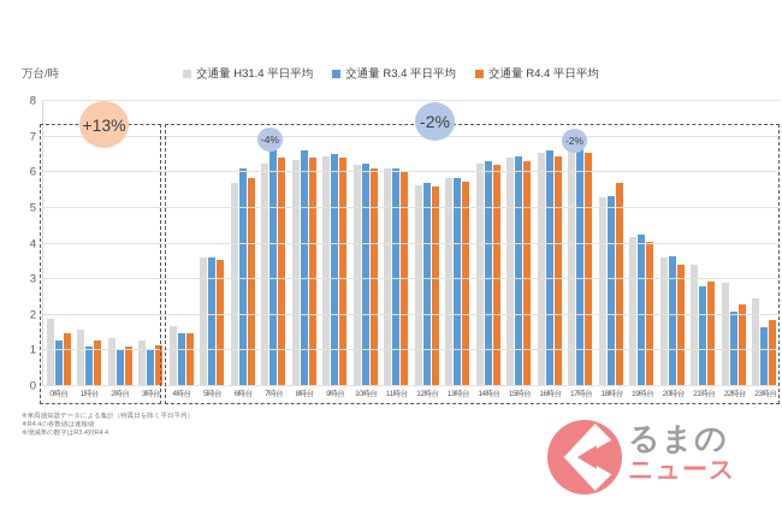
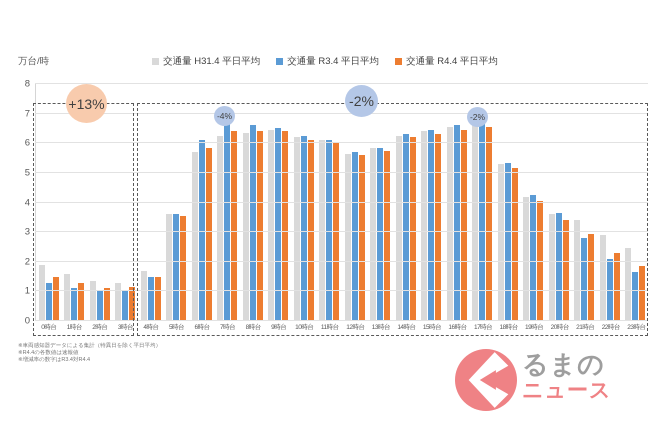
交通量 R4.4 平日平均/18時台: 5.7 -> 5.2
